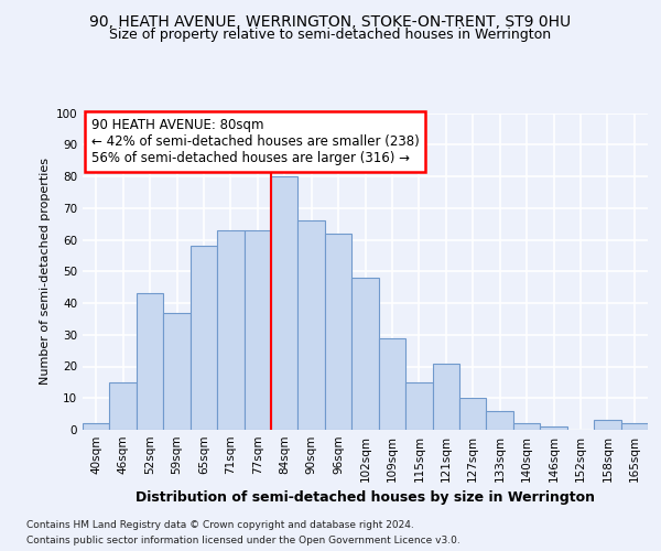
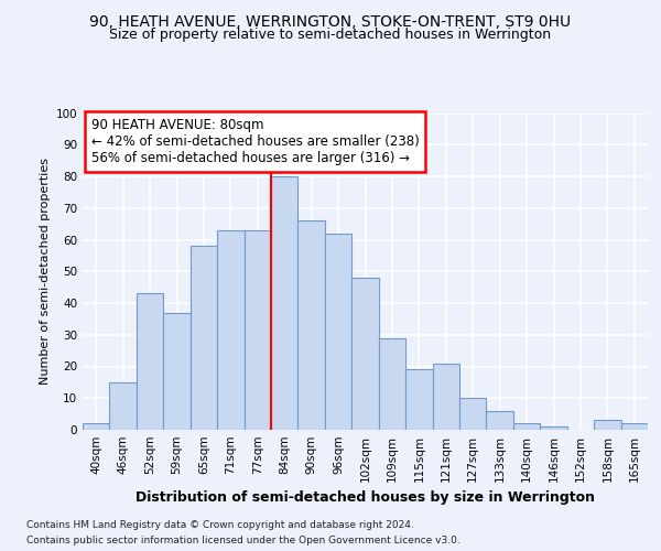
115sqm: 15 -> 19
